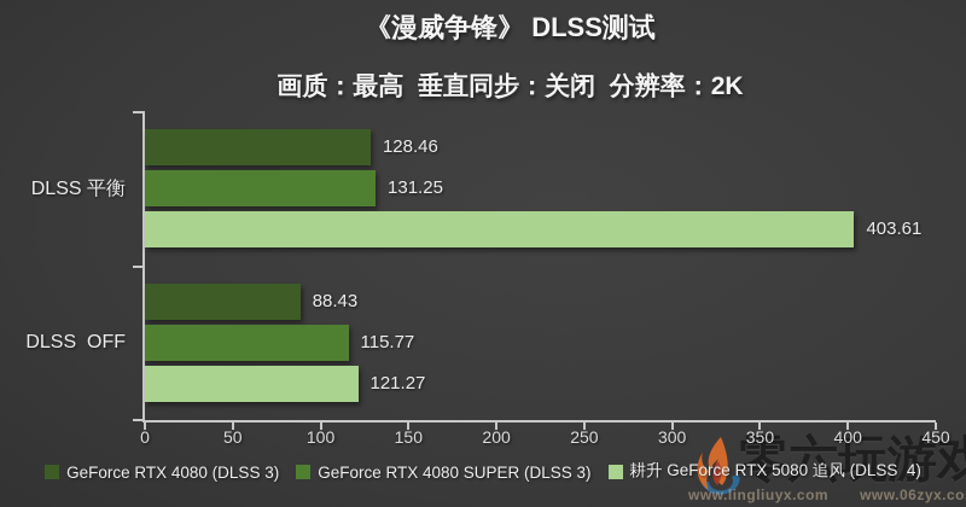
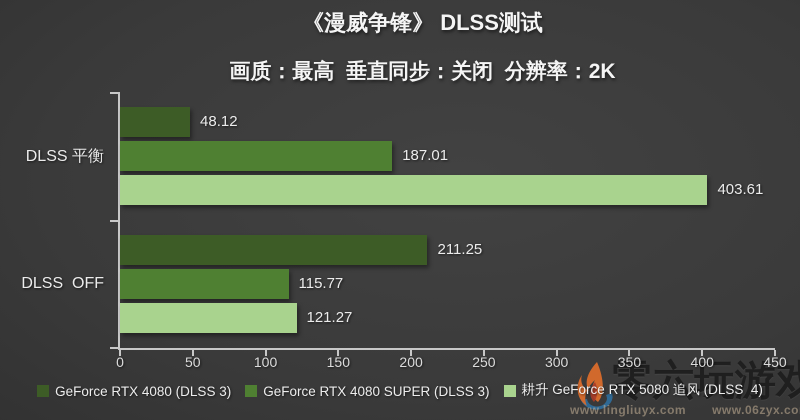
GeForce RTX 4080 (DLSS 3)/DLSS 平衡: 128.46 -> 48.12
GeForce RTX 4080 SUPER (DLSS 3)/DLSS 平衡: 131.25 -> 187.01
GeForce RTX 4080 (DLSS 3)/DLSS OFF: 88.43 -> 211.25
